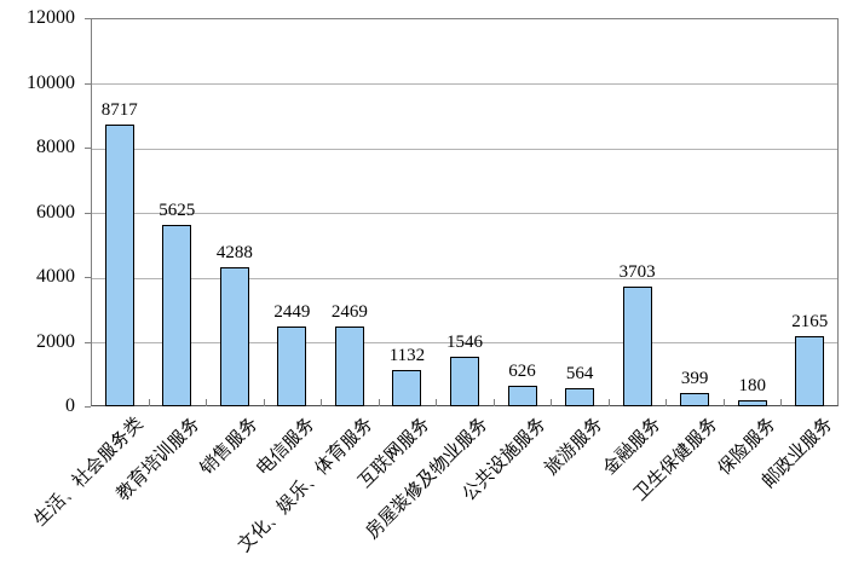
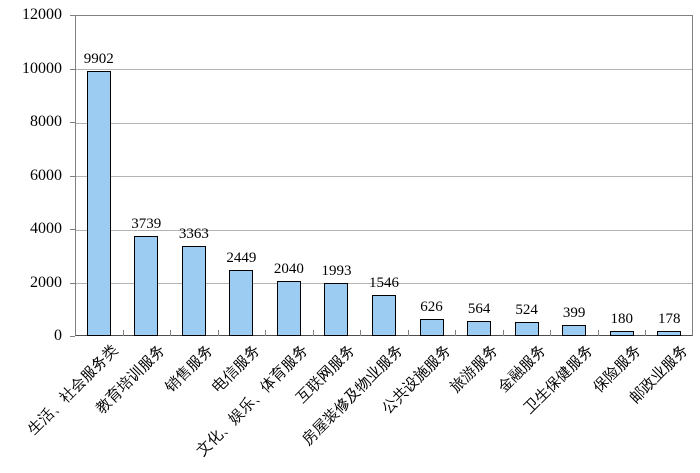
生活、社会服务类: 8717 -> 9902
教育培训服务: 5625 -> 3739
销售服务: 4288 -> 3363
文化、娱乐、体育服务: 2469 -> 2040
互联网服务: 1132 -> 1993
金融服务: 3703 -> 524
邮政业服务: 2165 -> 178
